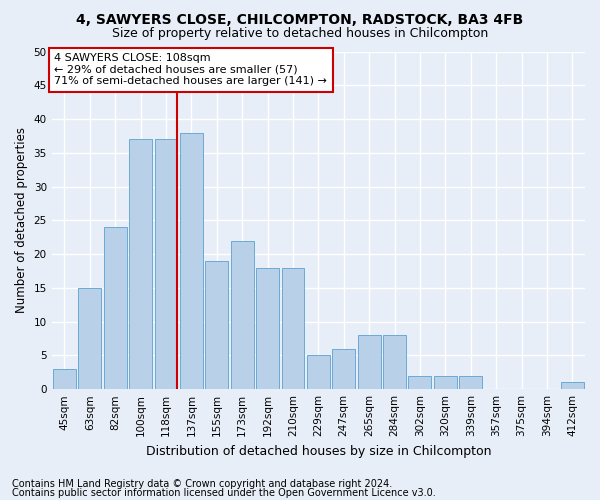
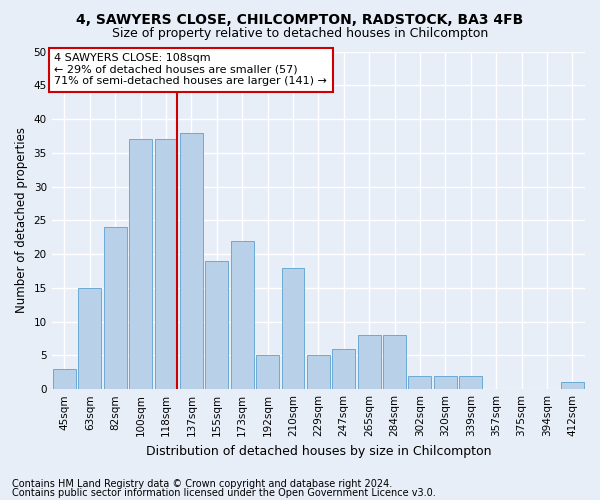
192sqm: 18 -> 5
